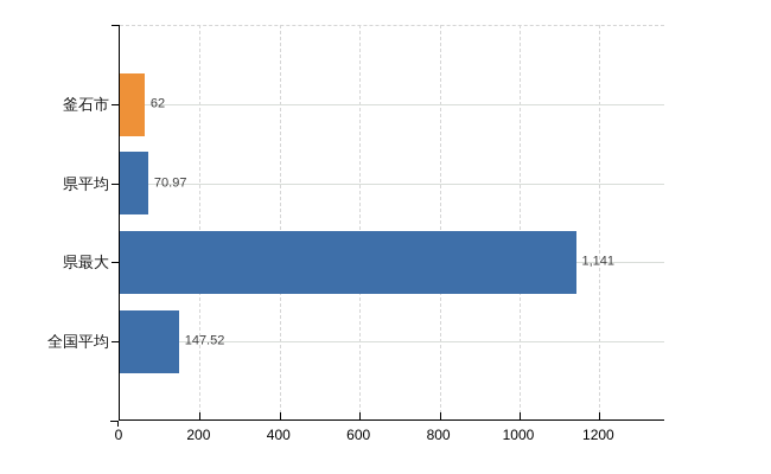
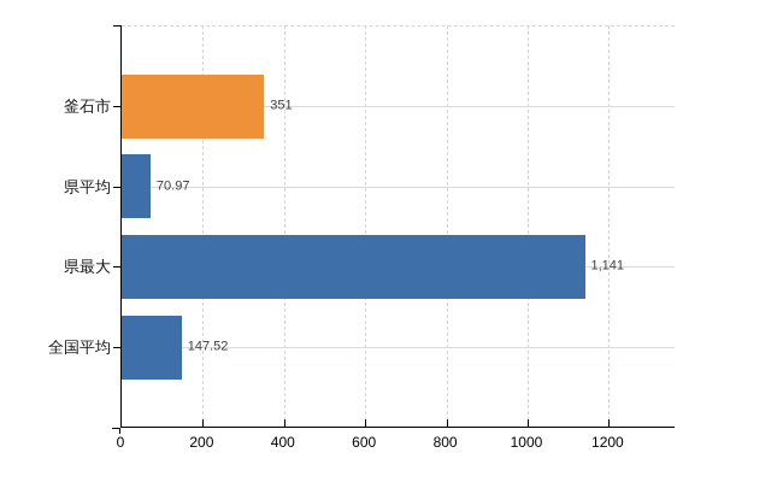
釜石市: 62 -> 351
